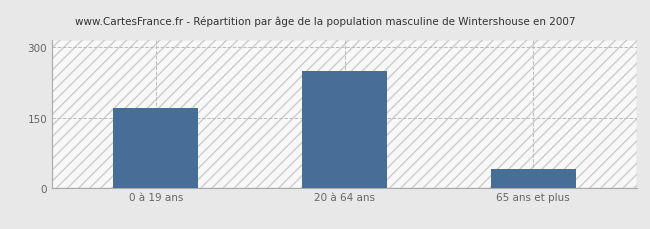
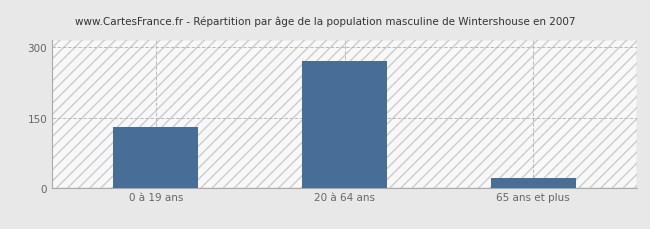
0 à 19 ans: 170 -> 130
20 à 64 ans: 250 -> 270
65 ans et plus: 40 -> 20
